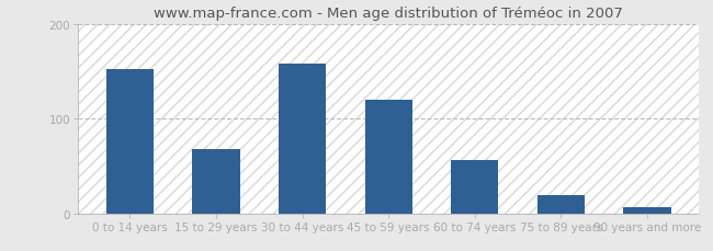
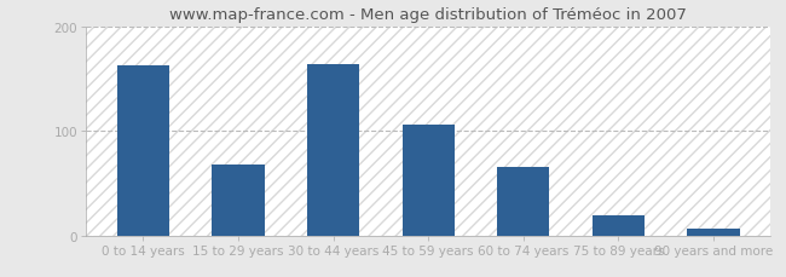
0 to 14 years: 152 -> 162
30 to 44 years: 158 -> 164
45 to 59 years: 120 -> 106
60 to 74 years: 57 -> 66
